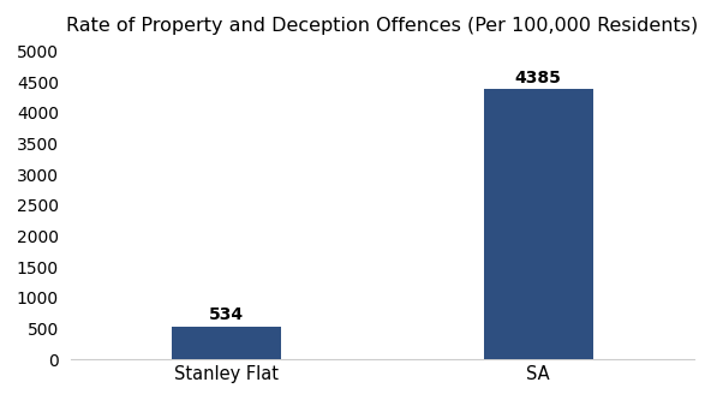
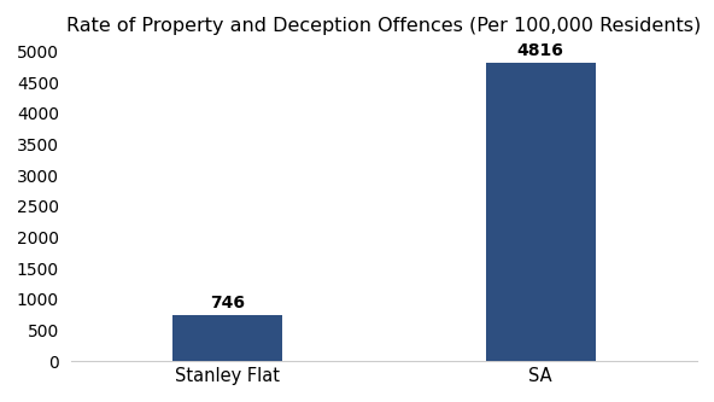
Stanley Flat: 534 -> 746
SA: 4385 -> 4816
